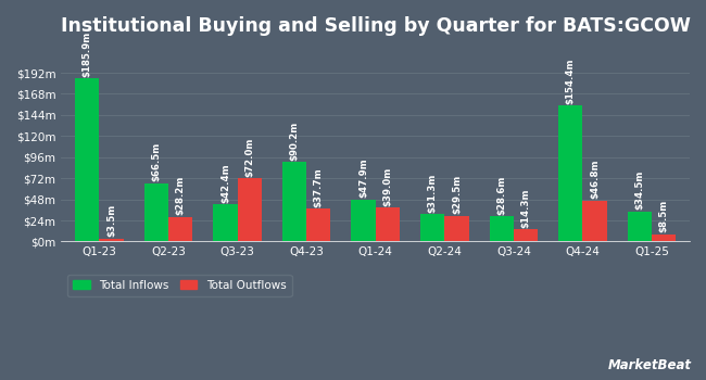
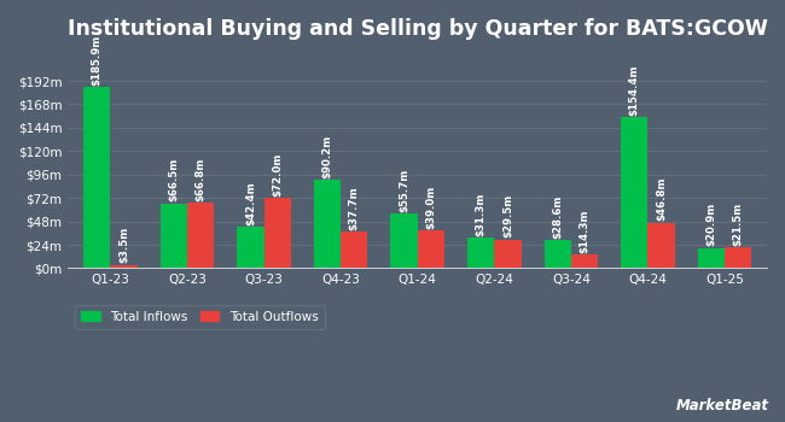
Total Outflows/Q2-23: $28.2m -> $66.8m
Total Inflows/Q1-24: $47.9m -> $55.7m
Total Inflows/Q1-25: $34.5m -> $20.9m
Total Outflows/Q1-25: $8.5m -> $21.5m
